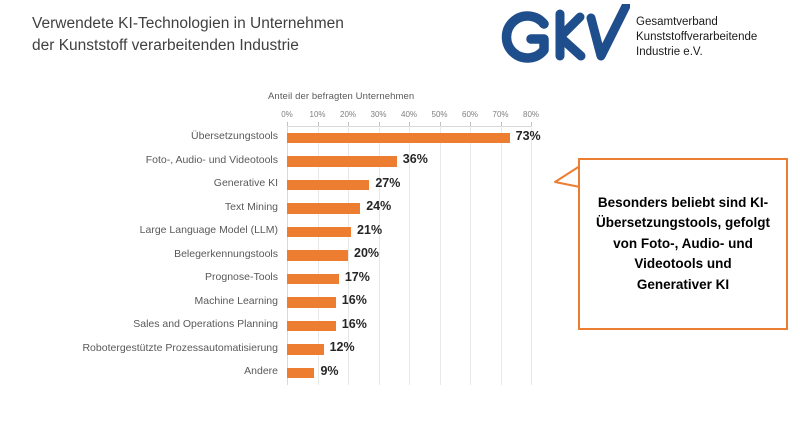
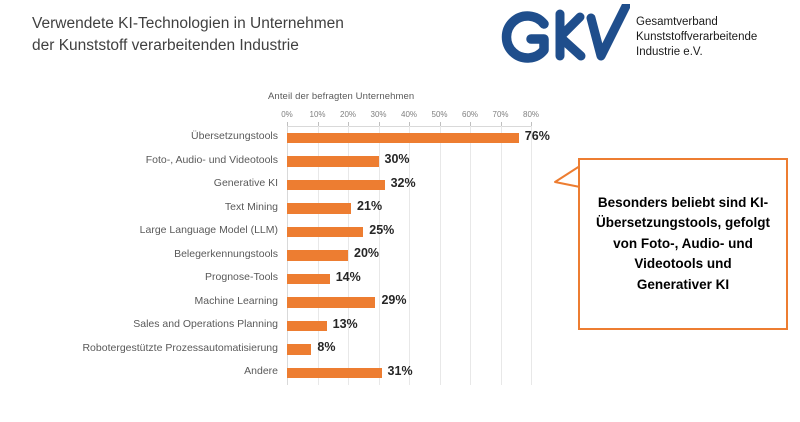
Übersetzungstools: 73% -> 76%
Foto-, Audio- und Videotools: 36% -> 30%
Generative KI: 27% -> 32%
Text Mining: 24% -> 21%
Large Language Model (LLM): 21% -> 25%
Prognose-Tools: 17% -> 14%
Machine Learning: 16% -> 29%
Sales and Operations Planning: 16% -> 13%
Robotergestützte Prozessautomatisierung: 12% -> 8%
Andere: 9% -> 31%
